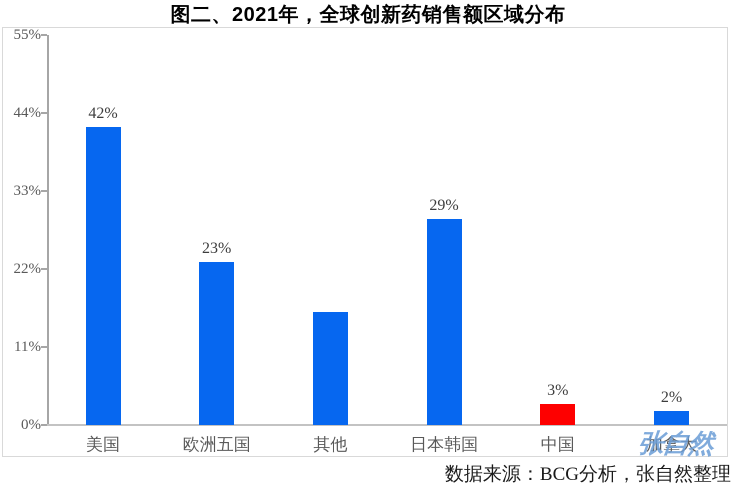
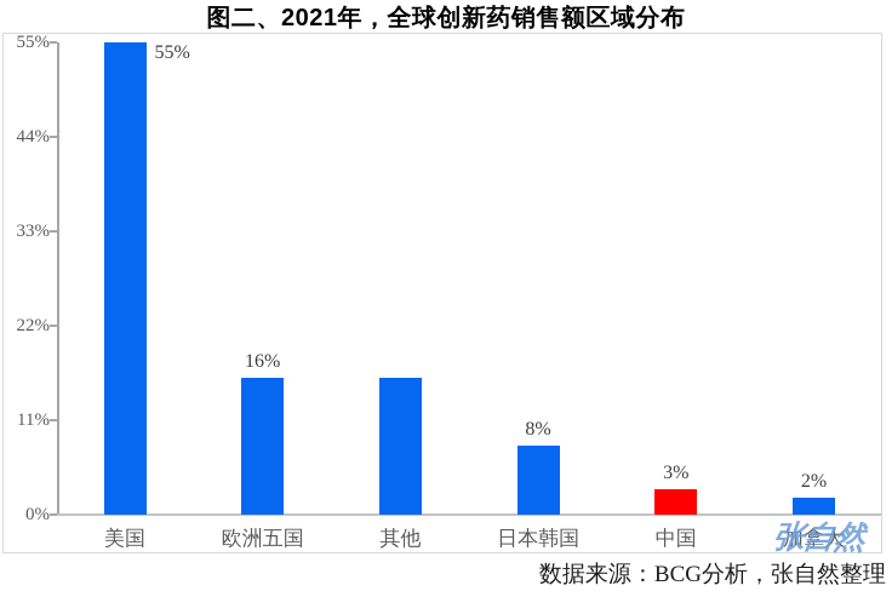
美国: 42% -> 55%
欧洲五国: 23% -> 16%
日本韩国: 29% -> 8%
